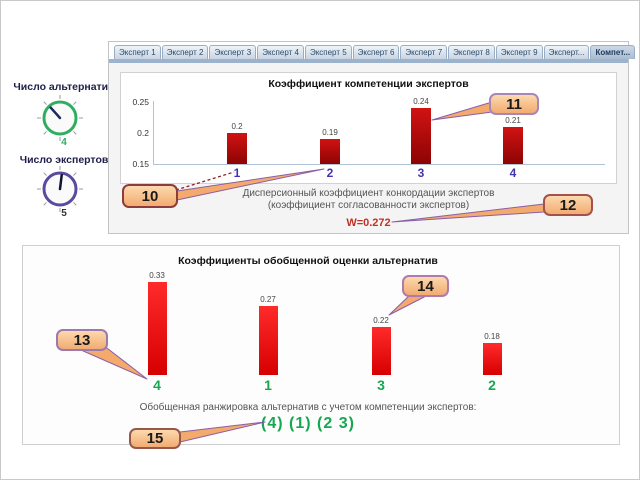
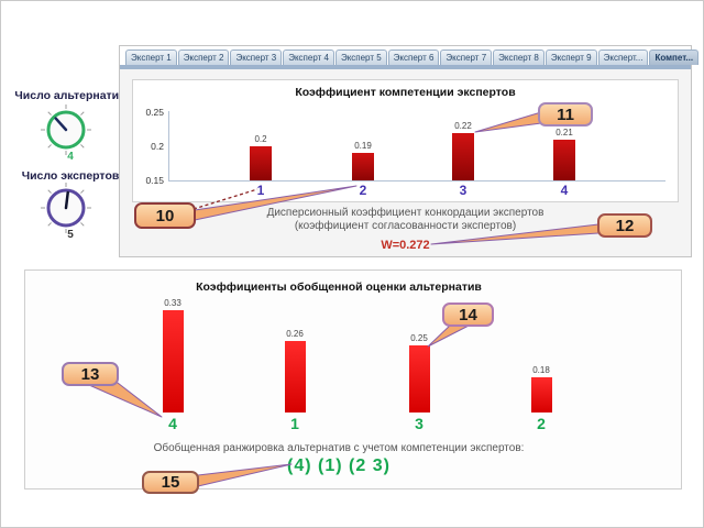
Коэффициент компетенции экспертов/3: 0.24 -> 0.22
Коэффициенты обобщенной оценки альтернатив/1: 0.27 -> 0.26
Коэффициенты обобщенной оценки альтернатив/3: 0.22 -> 0.25
